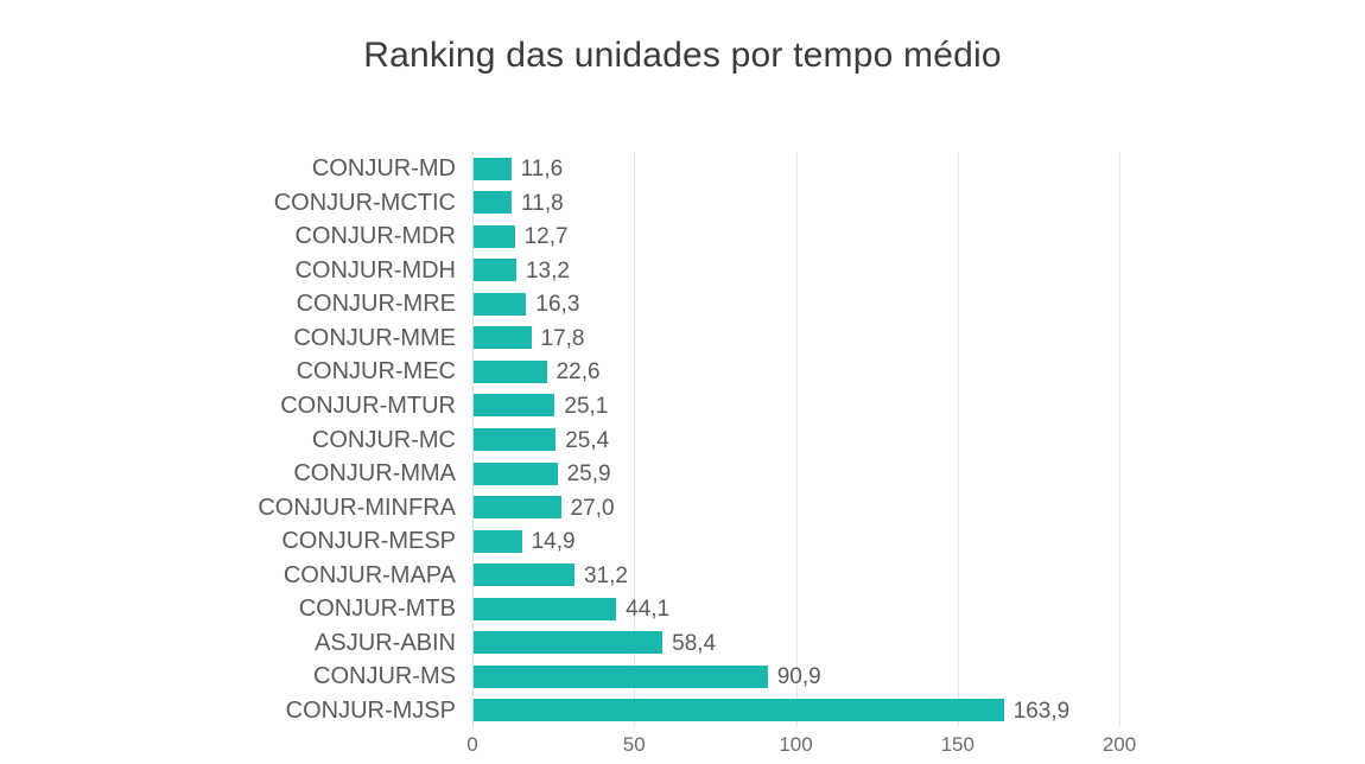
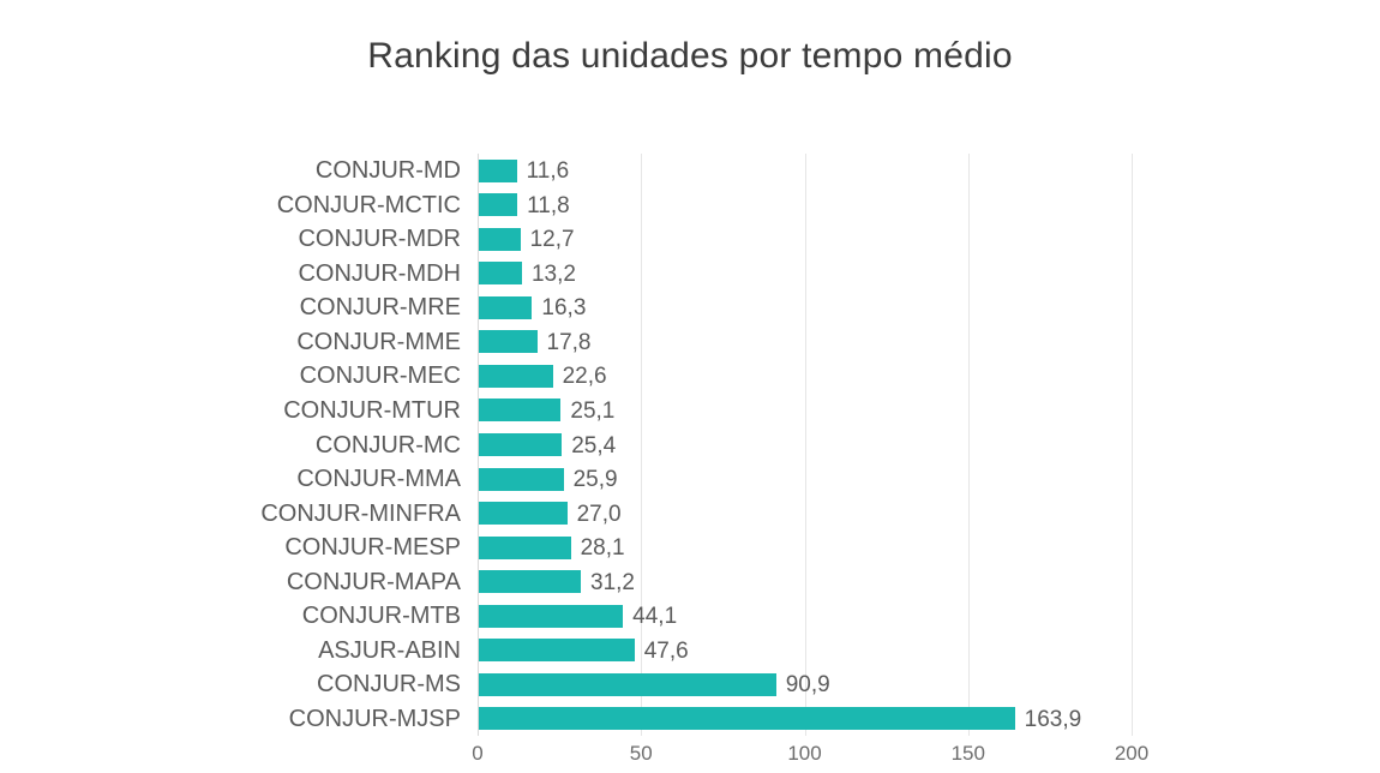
CONJUR-MESP: 14,9 -> 28,1
ASJUR-ABIN: 58,4 -> 47,6
